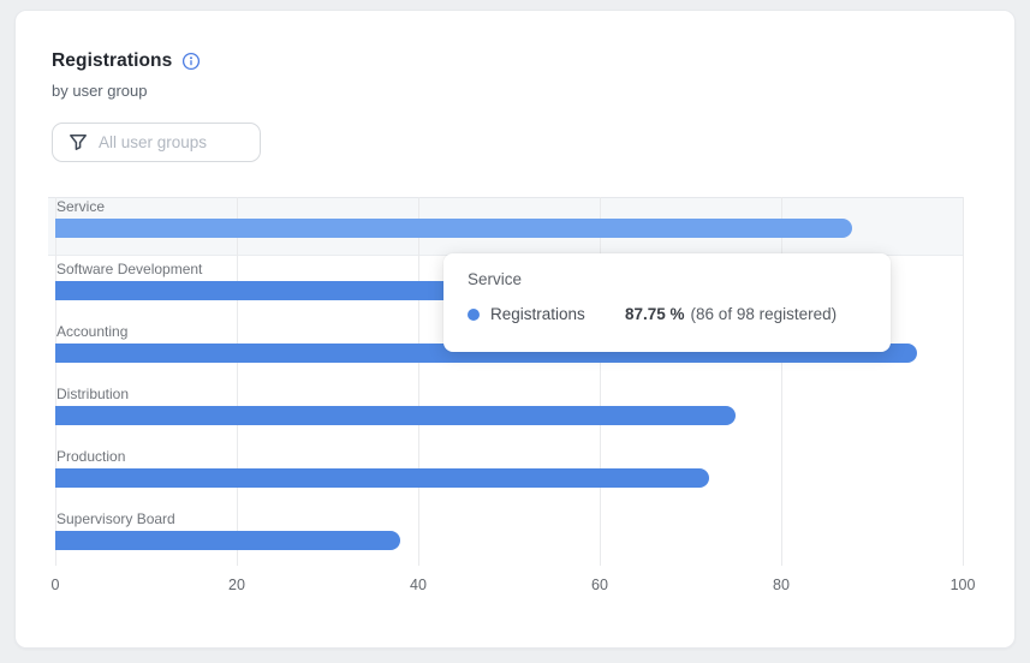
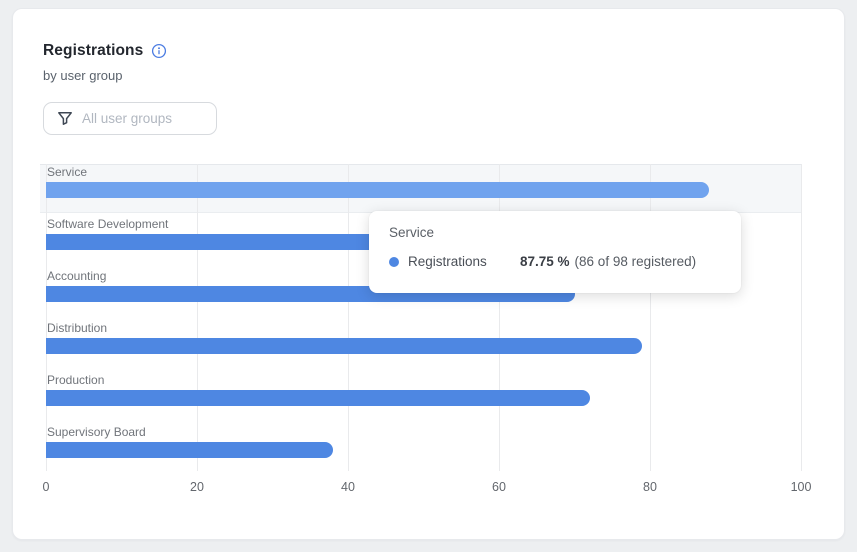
Accounting: 95 -> 70
Distribution: 75 -> 79
